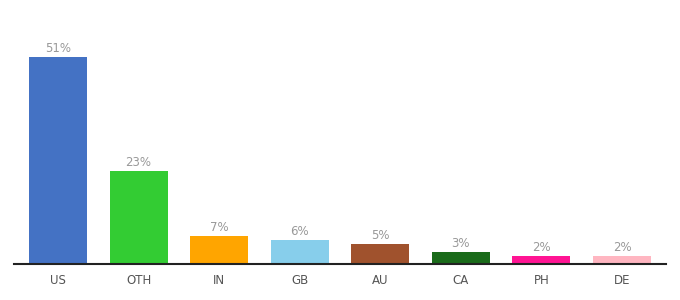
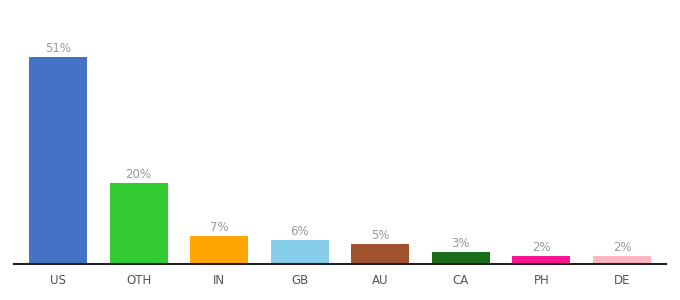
OTH: 23% -> 20%
